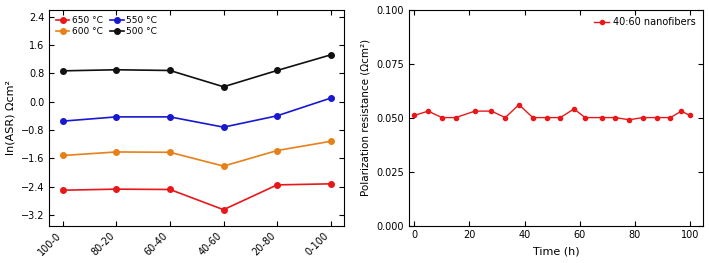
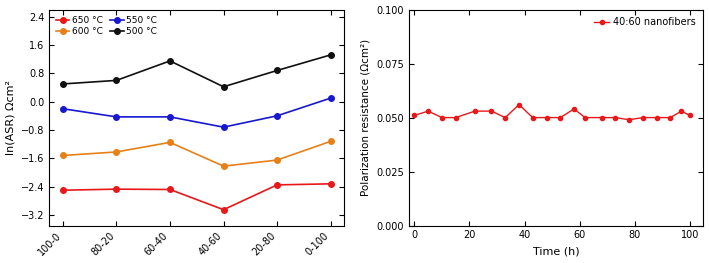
550 °C/100-0: -0.55 -> -0.20
500 °C/100-0: 0.87 -> 0.50
500 °C/80-20: 0.90 -> 0.60
600 °C/60-40: -1.43 -> -1.15
500 °C/60-40: 0.88 -> 1.15
600 °C/20-80: -1.38 -> -1.65
